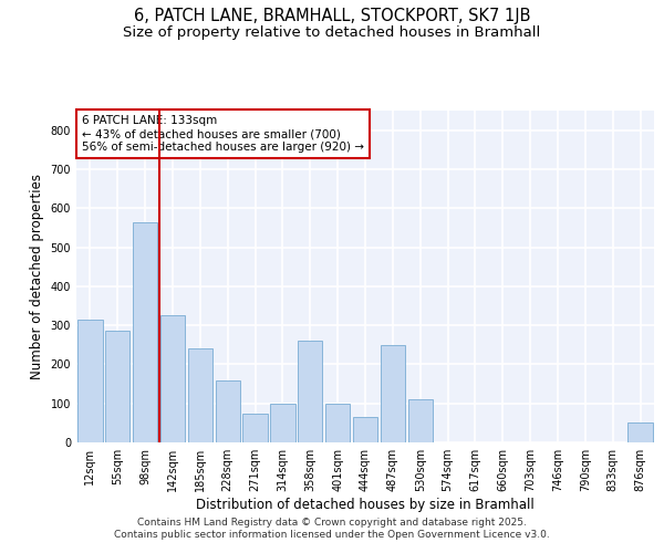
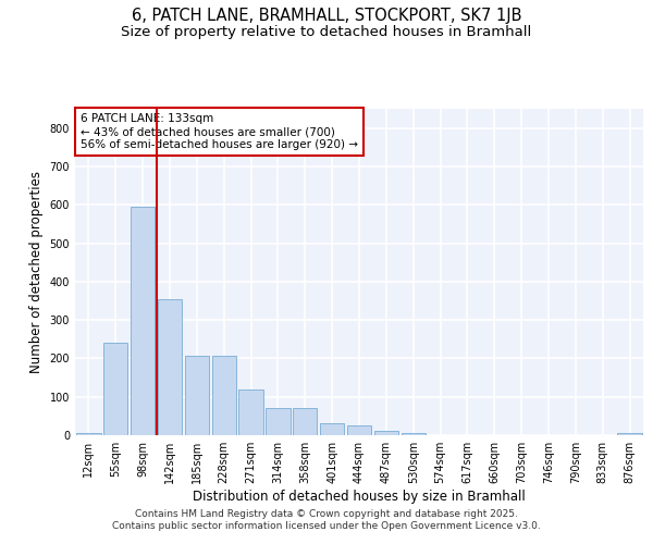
12sqm: 315 -> 5
55sqm: 285 -> 240
98sqm: 565 -> 595
142sqm: 325 -> 355
185sqm: 240 -> 207
228sqm: 160 -> 207
271sqm: 75 -> 118
314sqm: 100 -> 70
358sqm: 260 -> 70
401sqm: 100 -> 30
444sqm: 65 -> 25
487sqm: 250 -> 10
530sqm: 110 -> 5
876sqm: 50 -> 5
